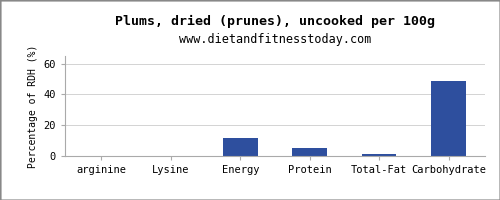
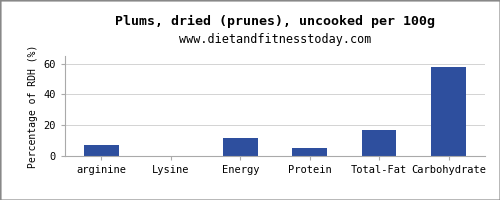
arginine: 0 -> 7
Total-Fat: 1 -> 17
Carbohydrate: 49 -> 58
